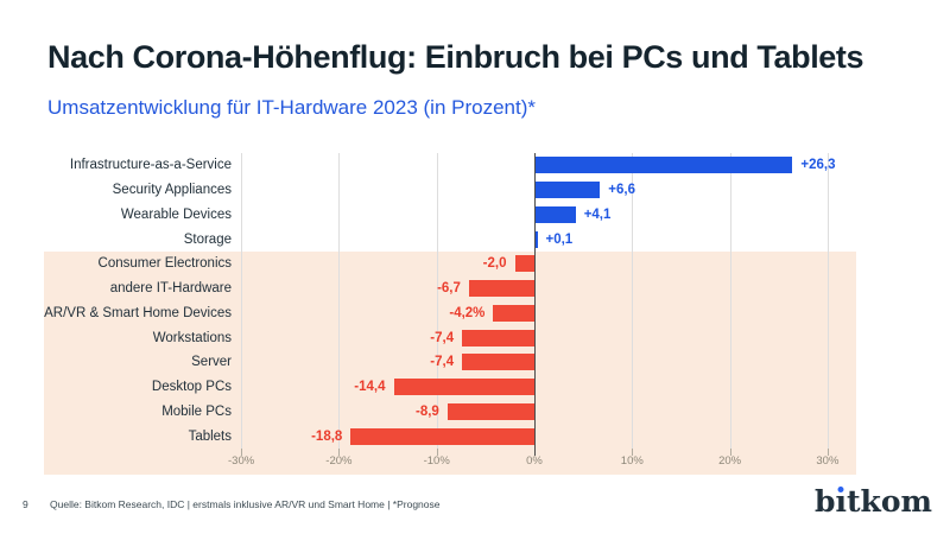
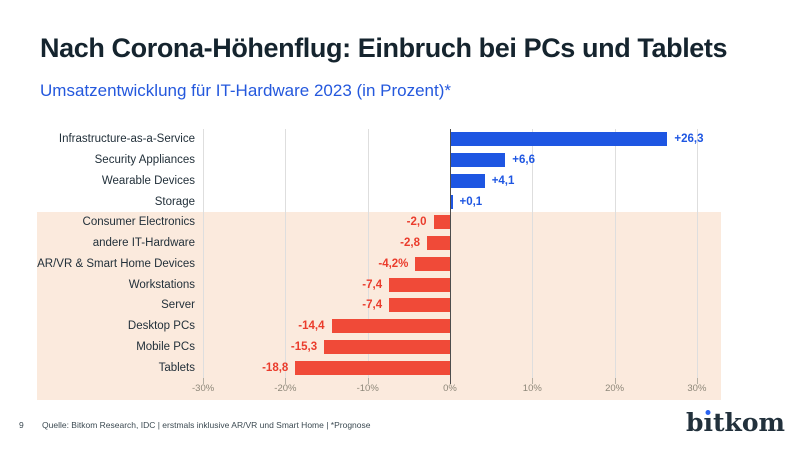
andere IT-Hardware: -6,7 -> -2,8
Mobile PCs: -8,9 -> -15,3
